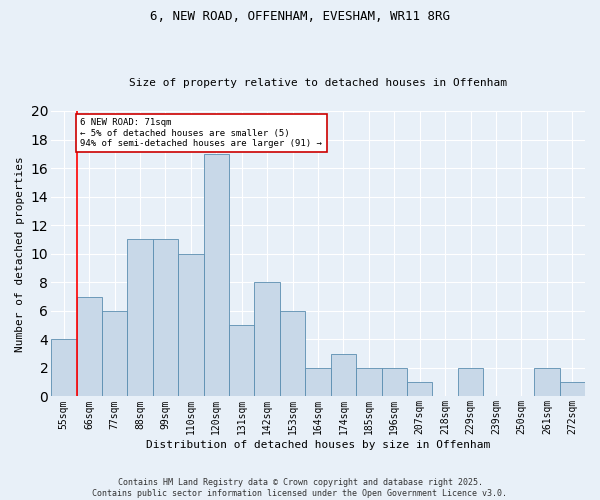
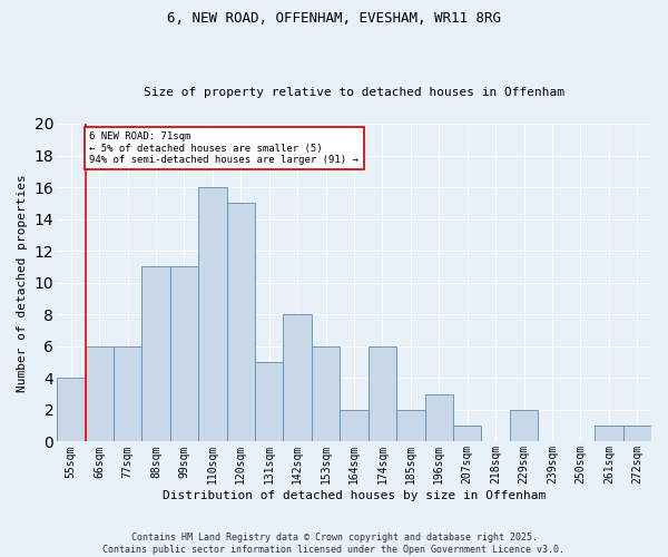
66sqm: 7 -> 6
110sqm: 10 -> 16
120sqm: 17 -> 15
174sqm: 3 -> 6
196sqm: 2 -> 3
261sqm: 2 -> 1
